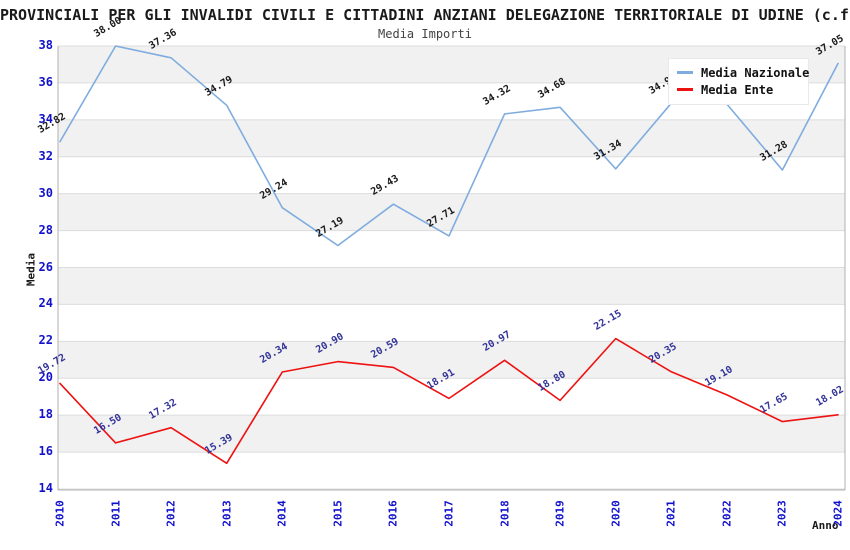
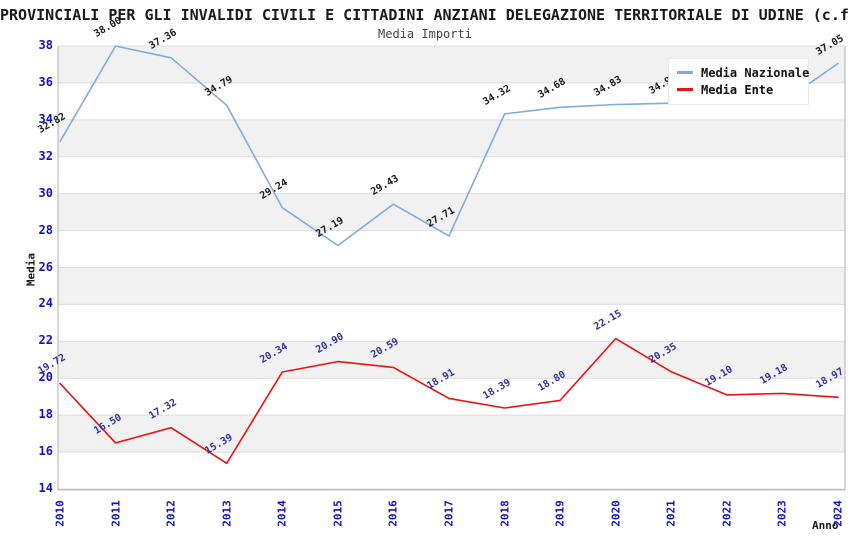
Media Ente/2018: 20.97 -> 18.39
Media Nazionale/2020: 31.34 -> 34.83
Media Nazionale/2023: 31.28 -> 34.95
Media Ente/2023: 17.65 -> 19.18
Media Ente/2024: 18.02 -> 18.97
